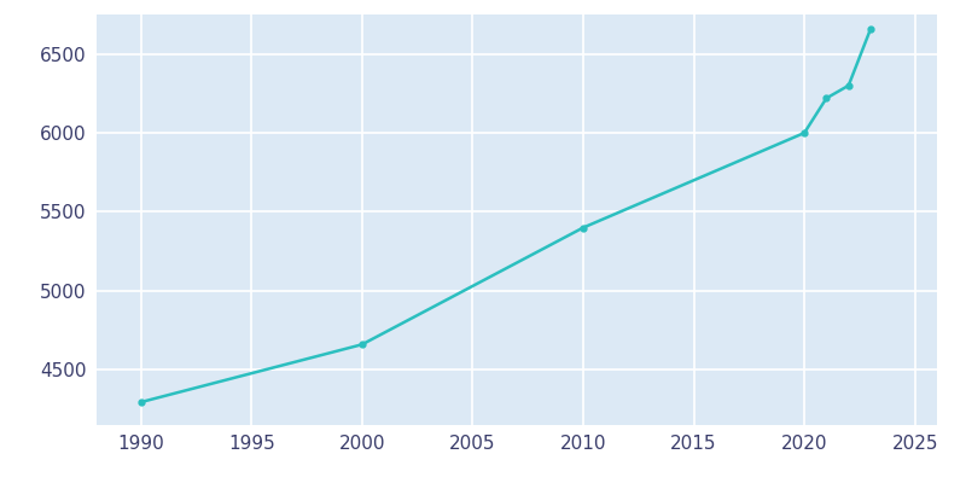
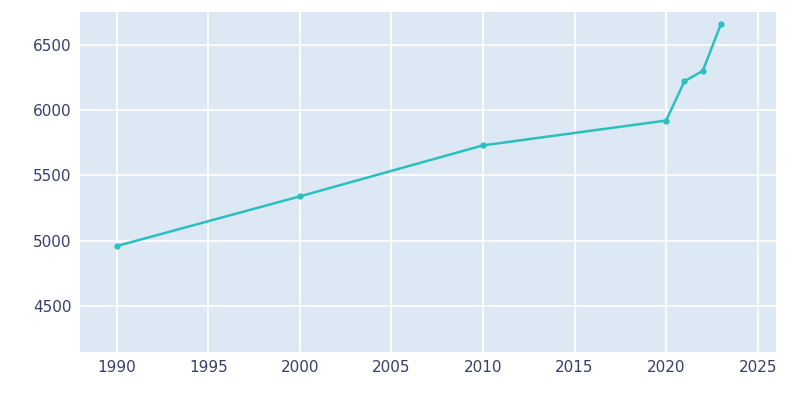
1990: 4300 -> 4960
2000: 4660 -> 5340
2010: 5400 -> 5730
2020: 6000 -> 5920
